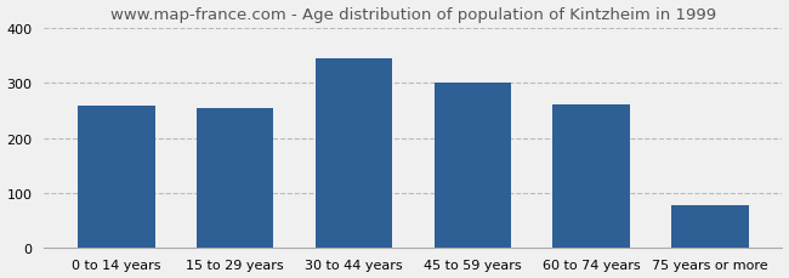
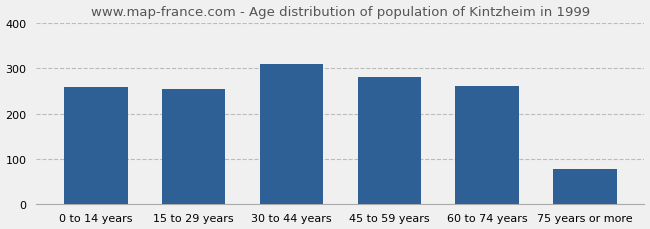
30 to 44 years: 345 -> 310
45 to 59 years: 300 -> 280
